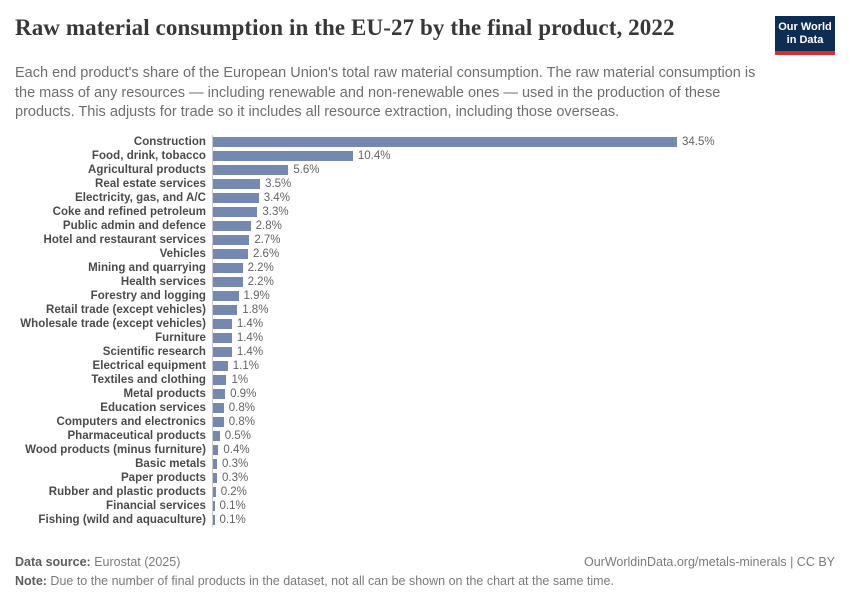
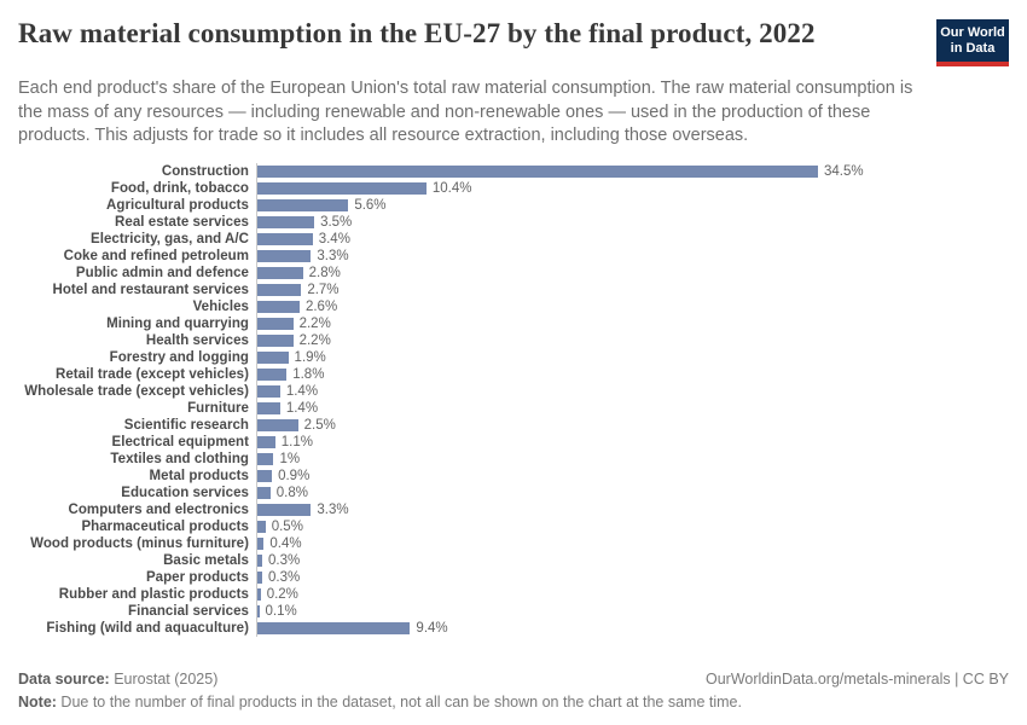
Scientific research: 1.4% -> 2.5%
Computers and electronics: 0.8% -> 3.3%
Fishing (wild and aquaculture): 0.1% -> 9.4%
